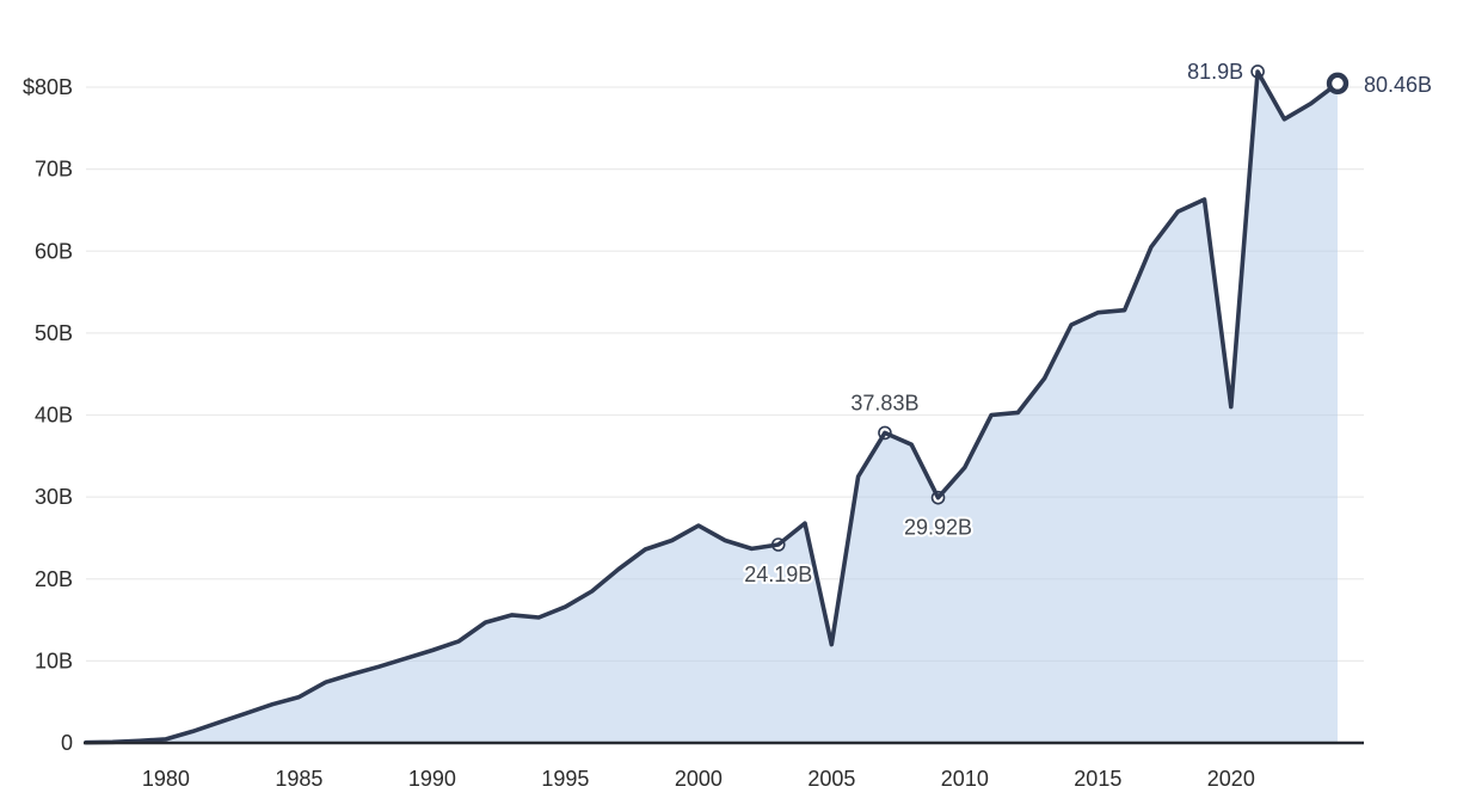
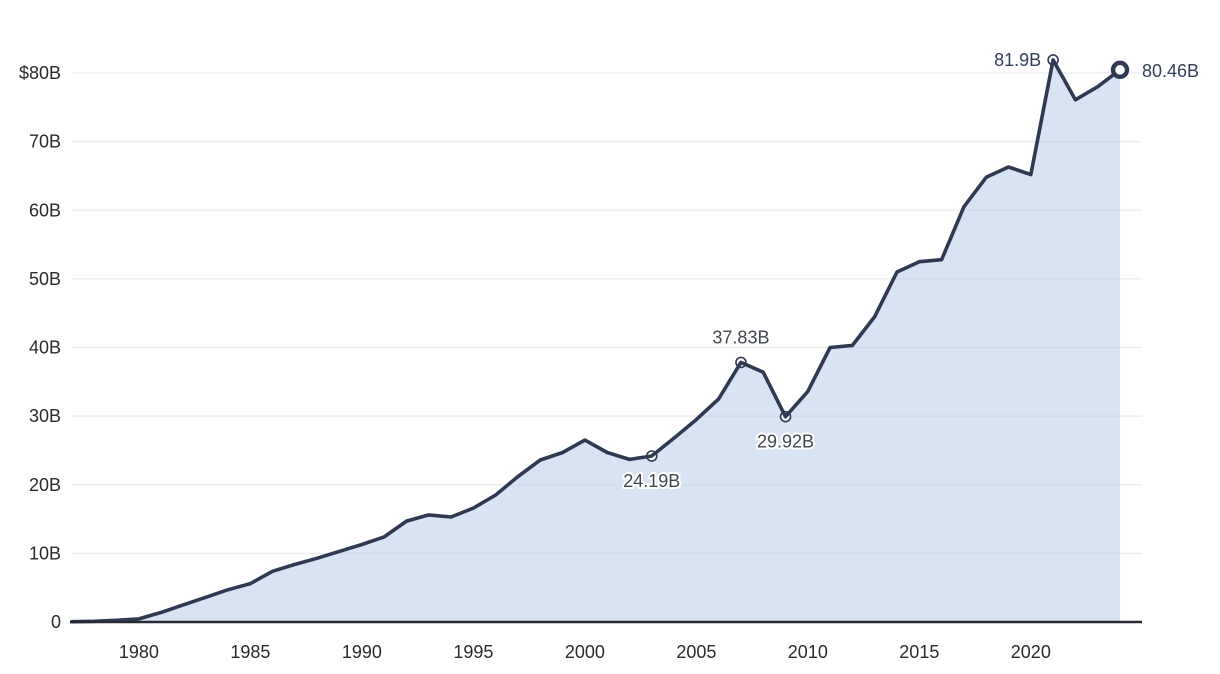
2005: $12B -> $30B
2020: $41B -> $65B
